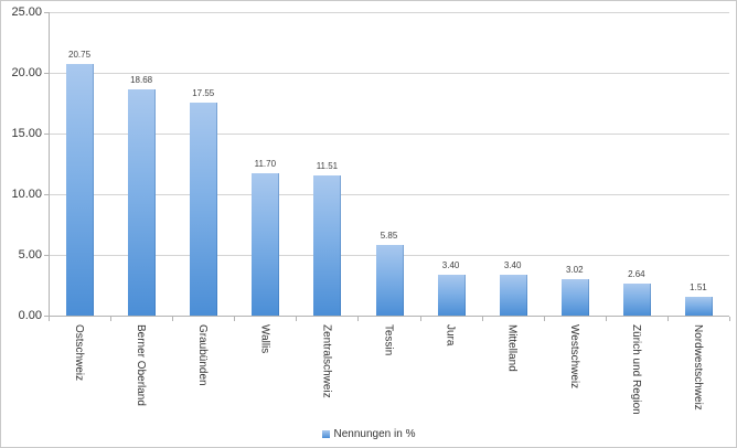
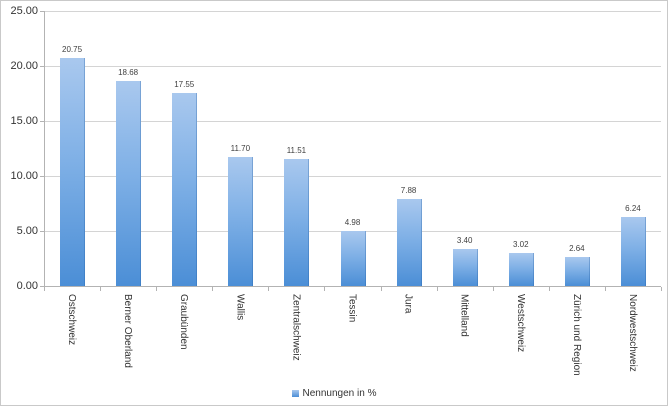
Tessin: 5.85 -> 4.98
Jura: 3.40 -> 7.88
Nordwestschweiz: 1.51 -> 6.24
